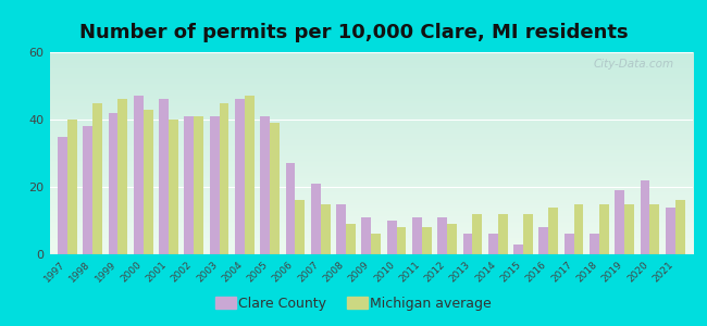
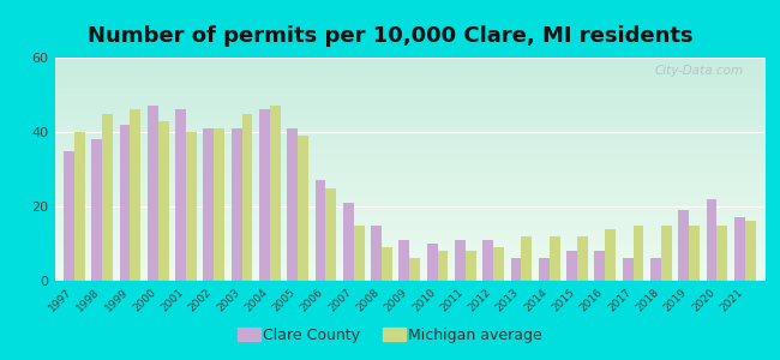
Michigan average/2006: 16 -> 25
Clare County/2015: 3 -> 8
Clare County/2021: 14 -> 17
